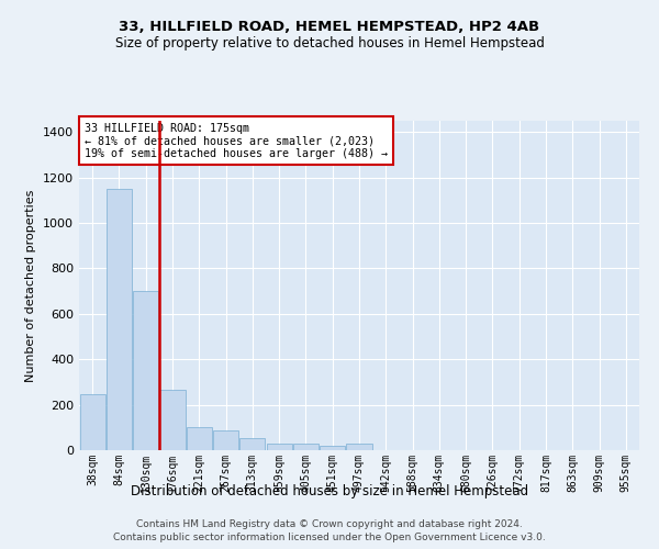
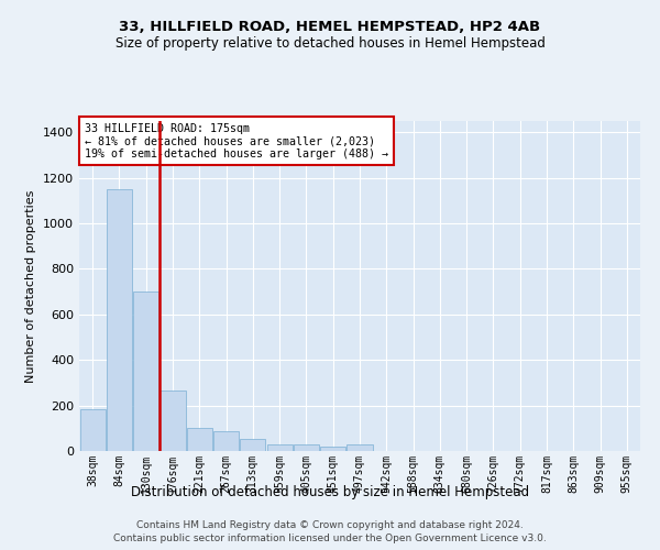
38sqm: 245 -> 185
